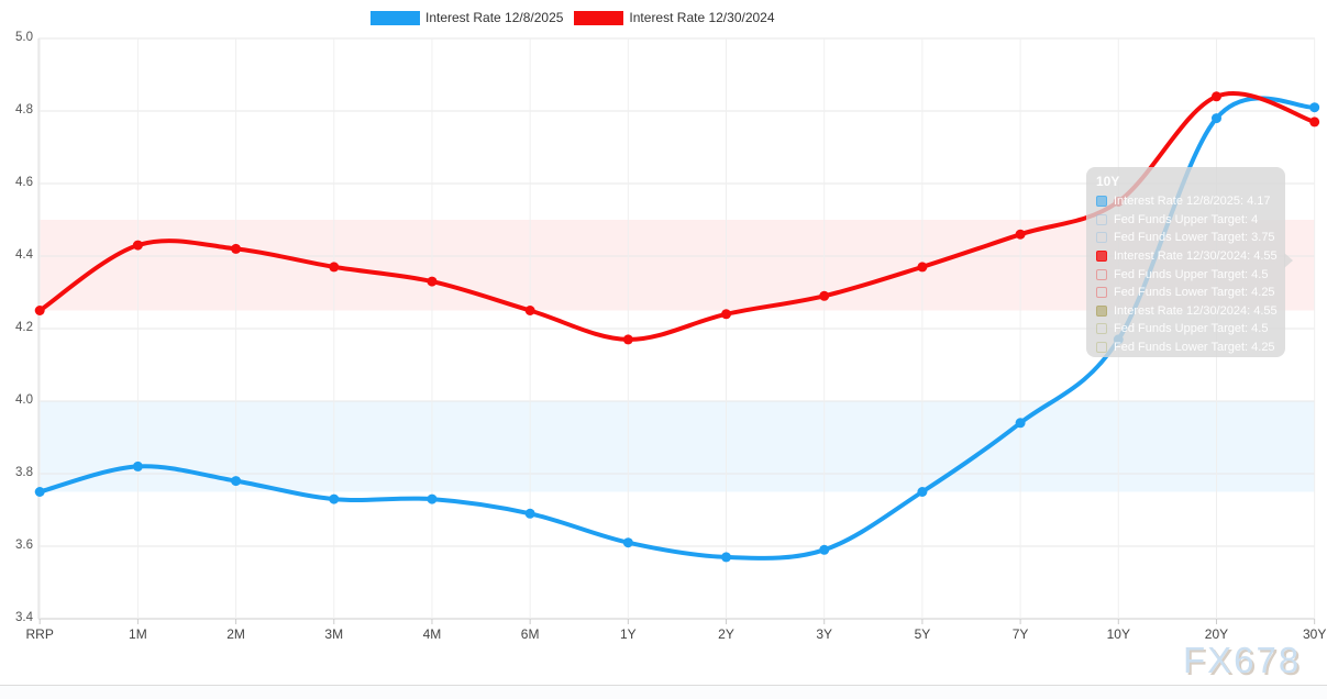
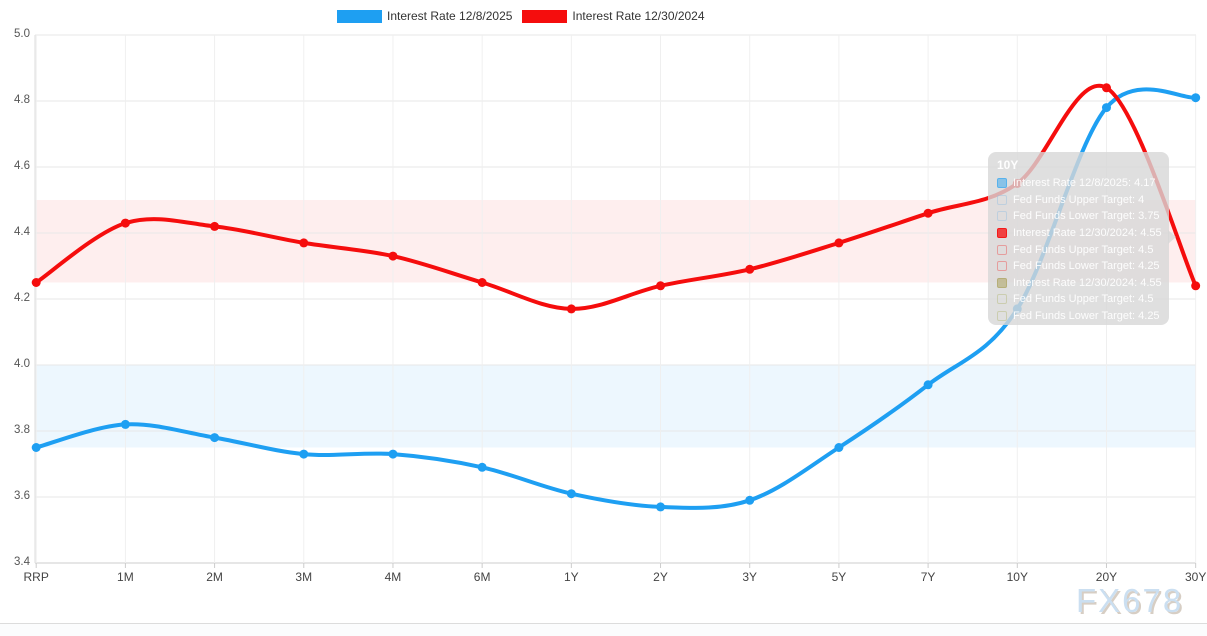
Interest Rate 12/30/2024/30Y: 4.77 -> 4.24
